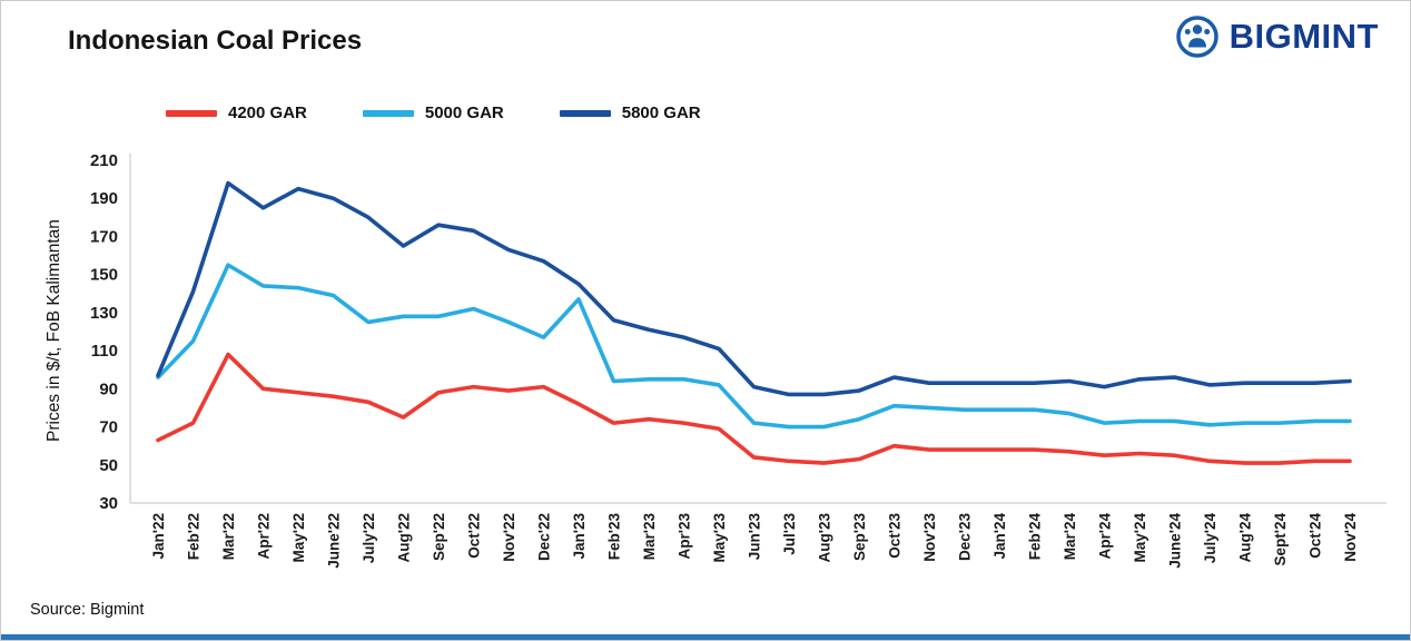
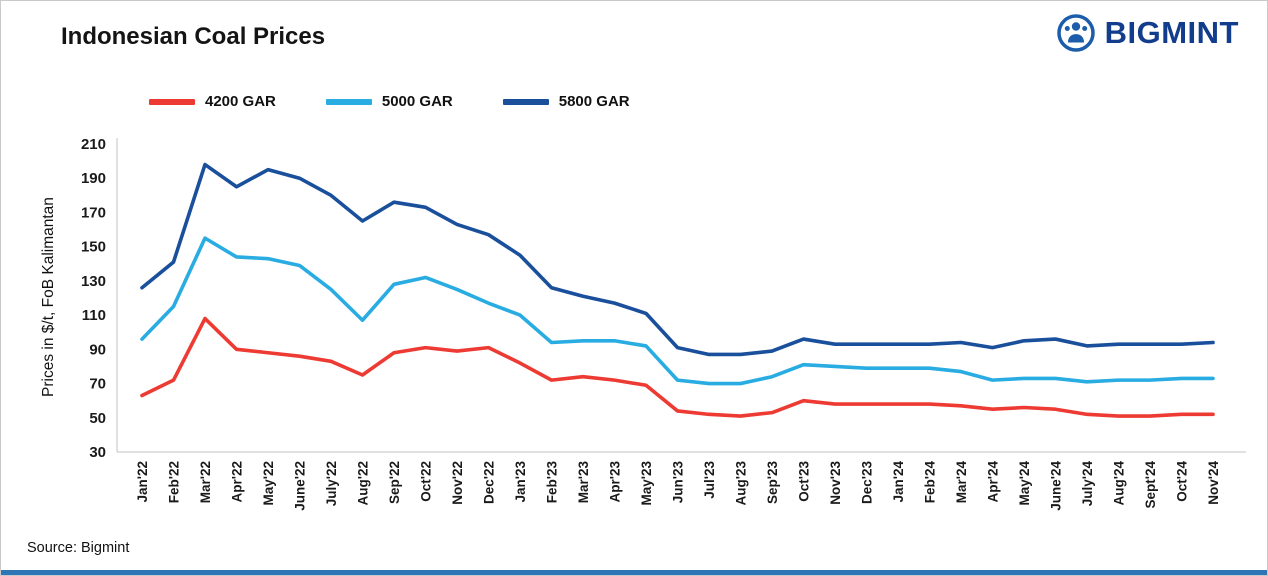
5800 GAR/Jan'22: 97 -> 126
5000 GAR/Aug'22: 128 -> 107
5000 GAR/Jan'23: 137 -> 110
